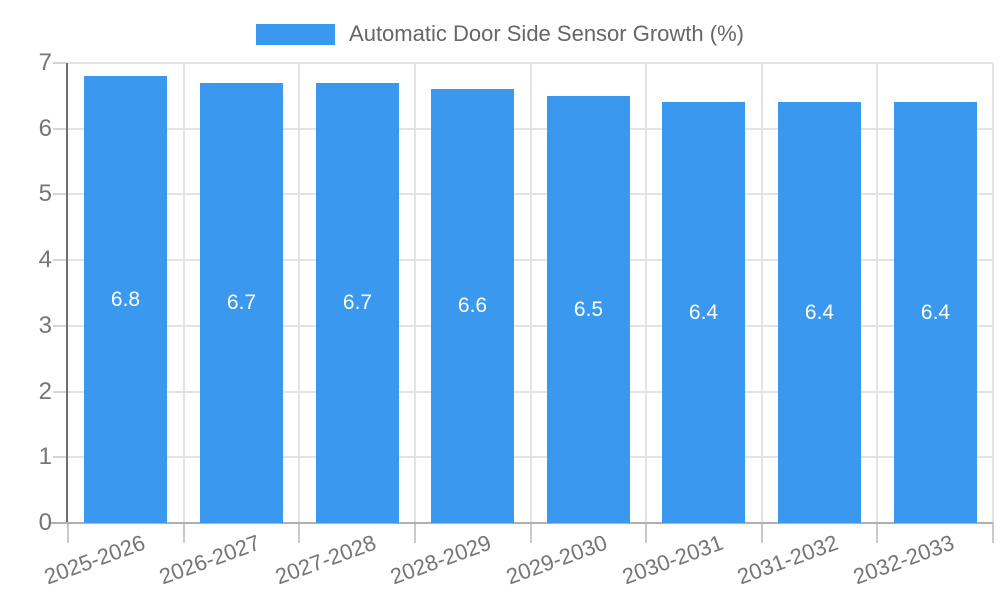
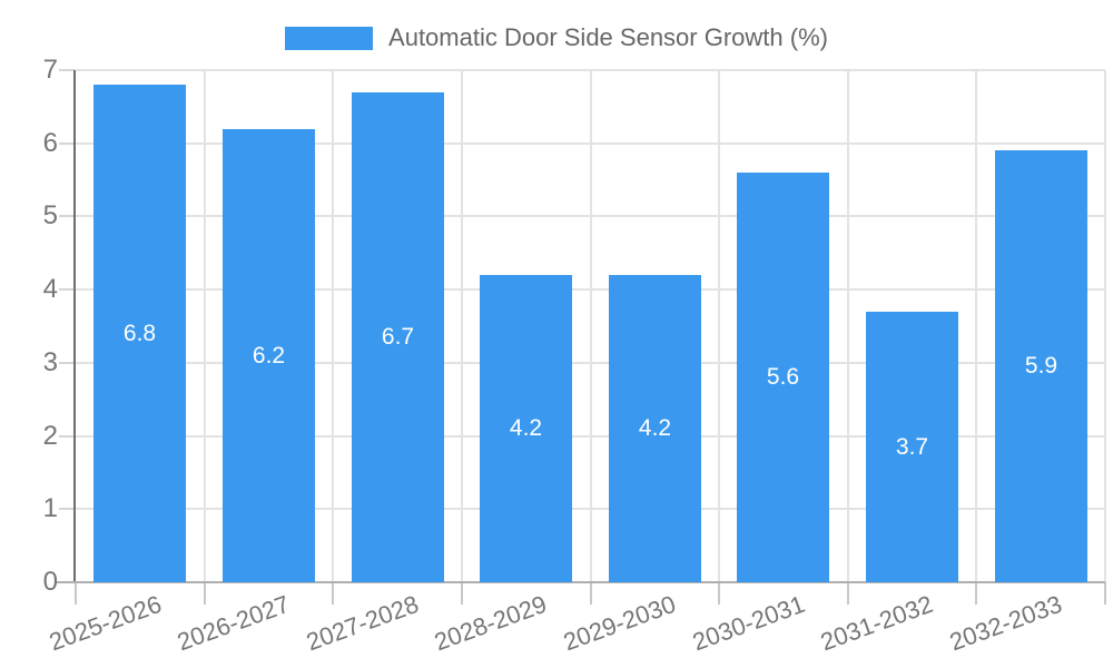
2026-2027: 6.7 -> 6.2
2028-2029: 6.6 -> 4.2
2029-2030: 6.5 -> 4.2
2030-2031: 6.4 -> 5.6
2031-2032: 6.4 -> 3.7
2032-2033: 6.4 -> 5.9
